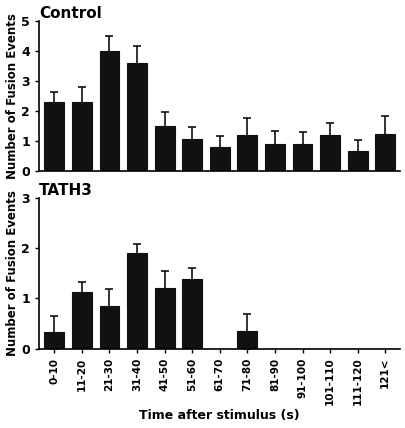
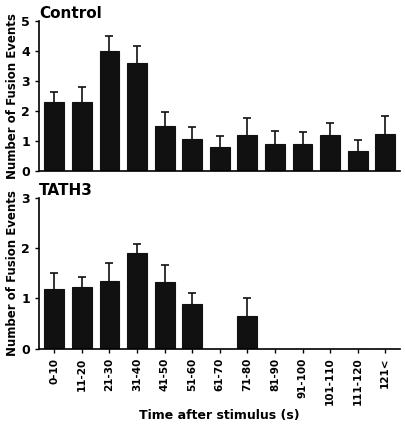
TATH3/0-10: 0.32 -> 1.18
TATH3/11-20: 1.12 -> 1.22
TATH3/21-30: 0.84 -> 1.35
TATH3/41-50: 1.20 -> 1.32
TATH3/51-60: 1.38 -> 0.88
TATH3/71-80: 0.34 -> 0.65
